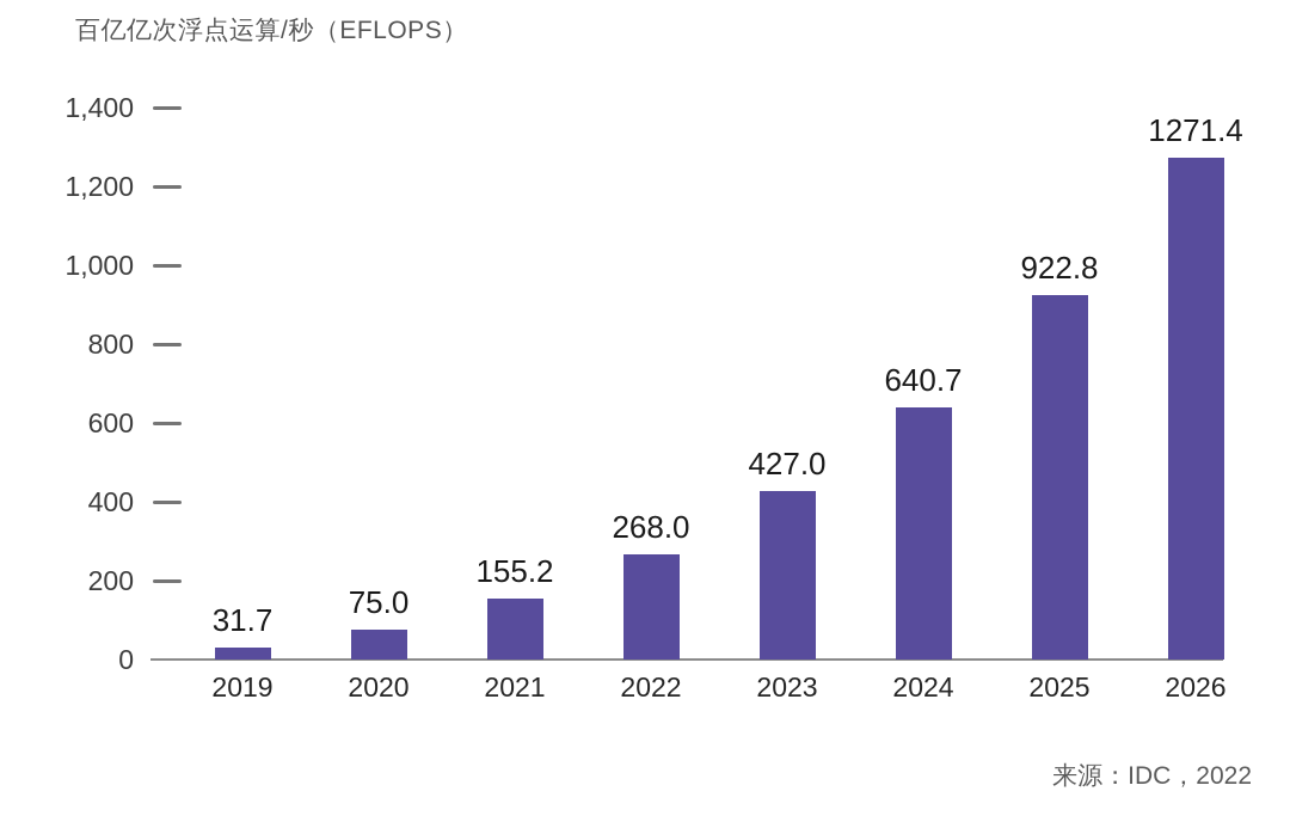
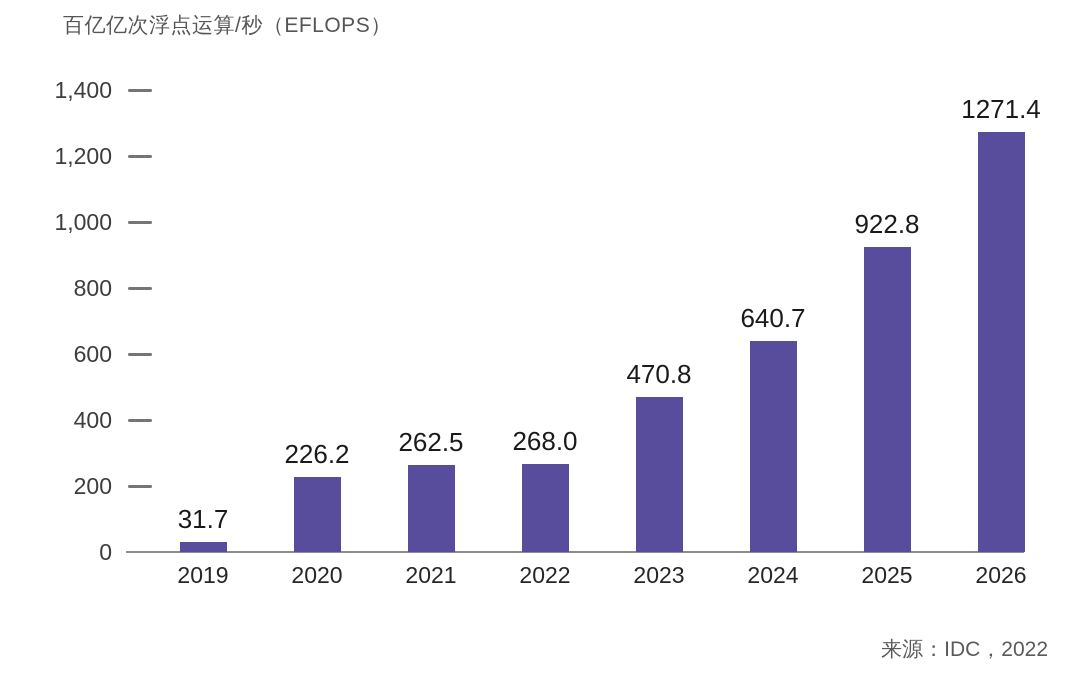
2020: 75.0 -> 226.2
2021: 155.2 -> 262.5
2023: 427.0 -> 470.8
